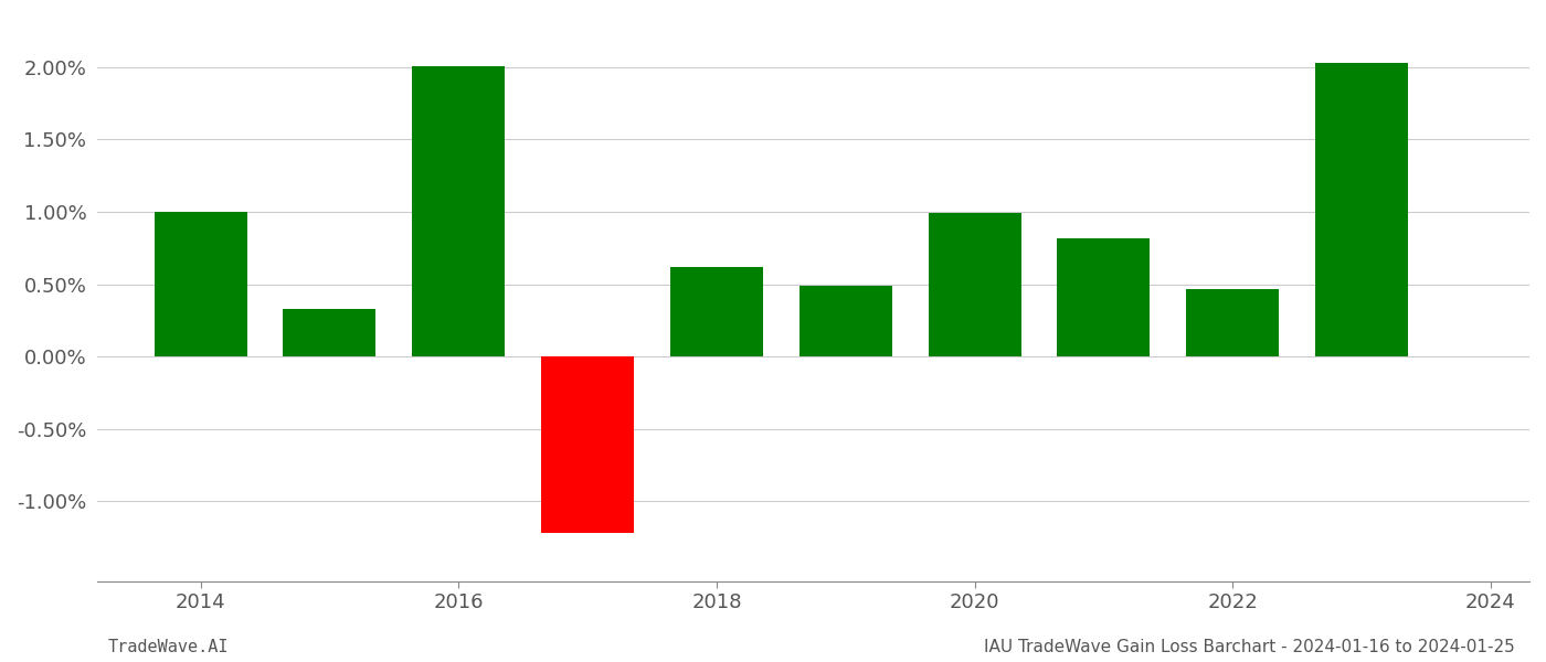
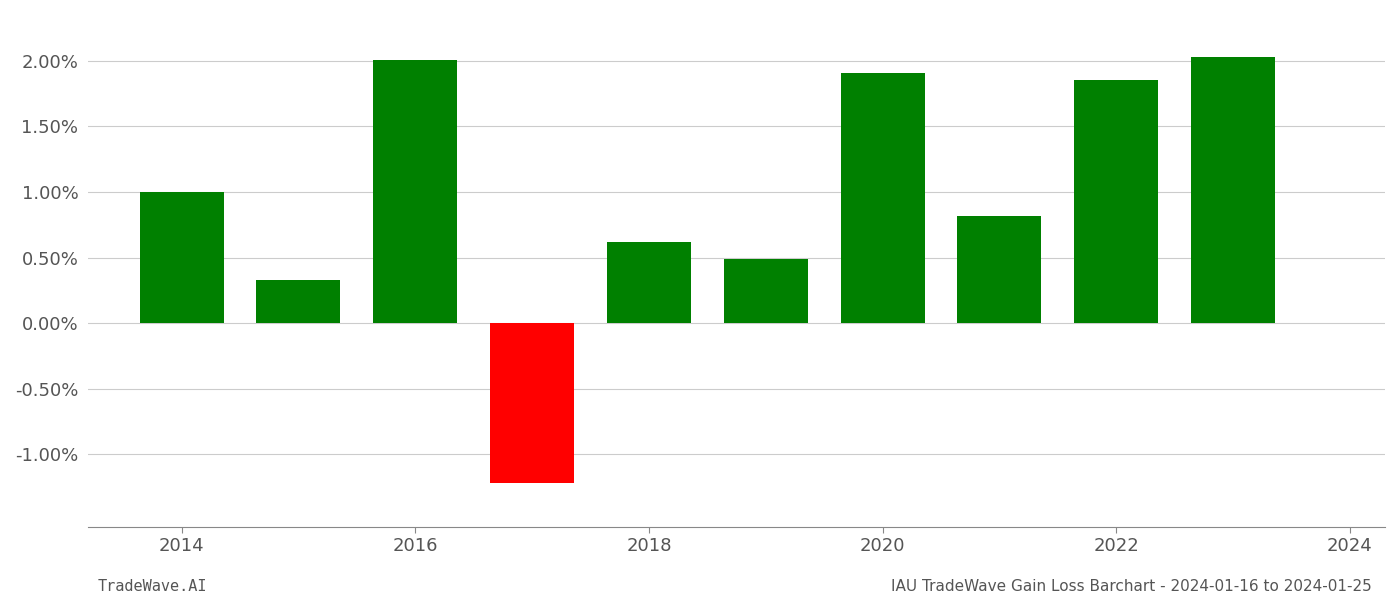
2020: 0.99% -> 1.91%
2022: 0.47% -> 1.85%
